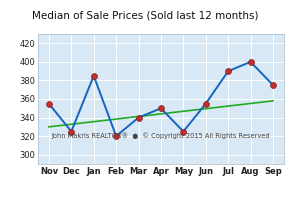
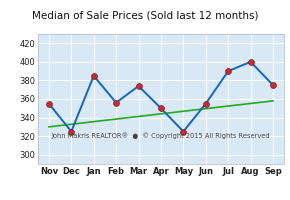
Feb: 320 -> 356
Mar: 340 -> 374
